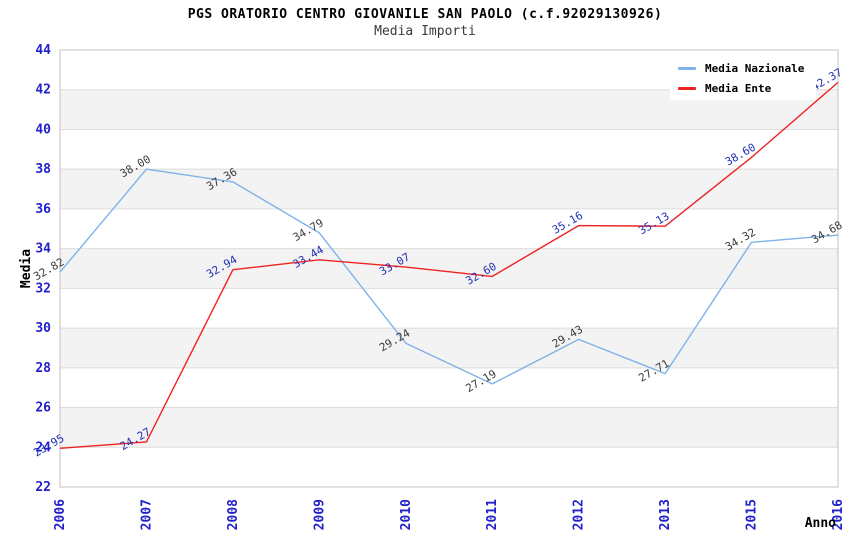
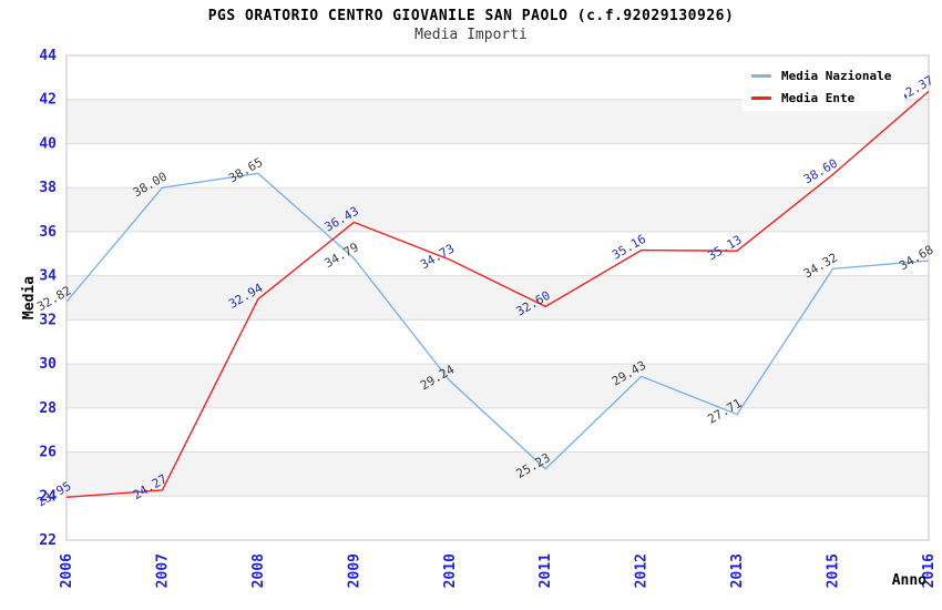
Media Nazionale/2008: 37.36 -> 38.65
Media Ente/2009: 33.44 -> 36.43
Media Ente/2010: 33.07 -> 34.73
Media Nazionale/2011: 27.19 -> 25.23
